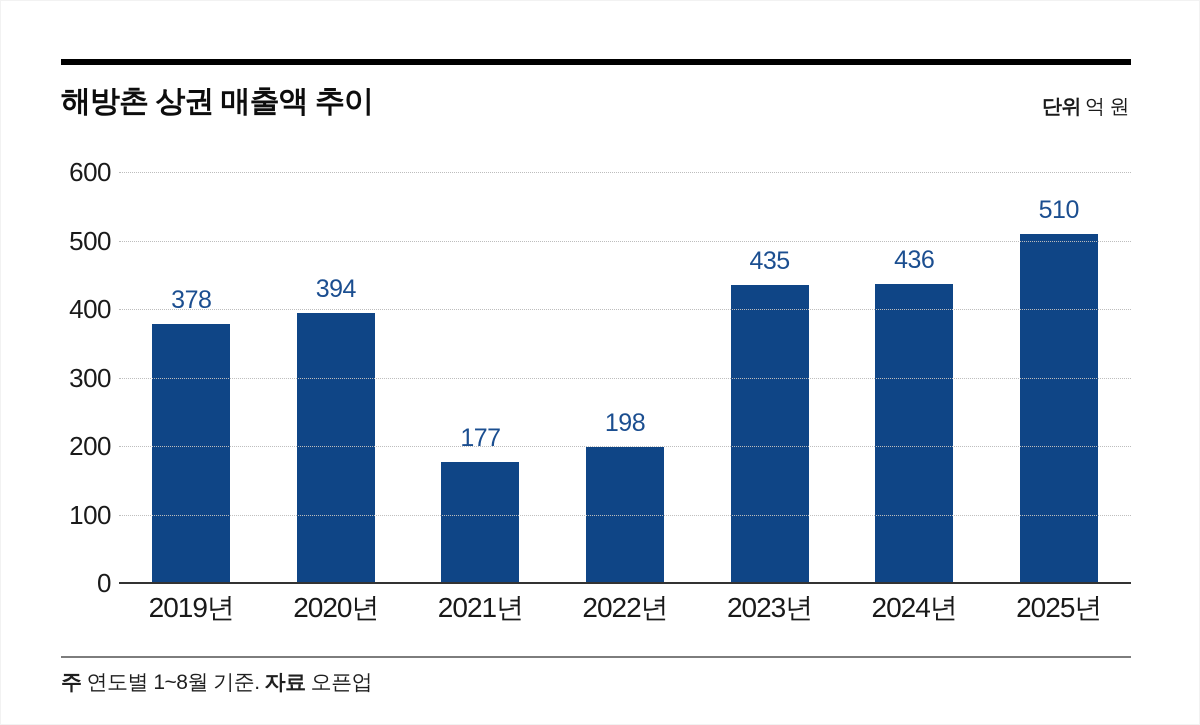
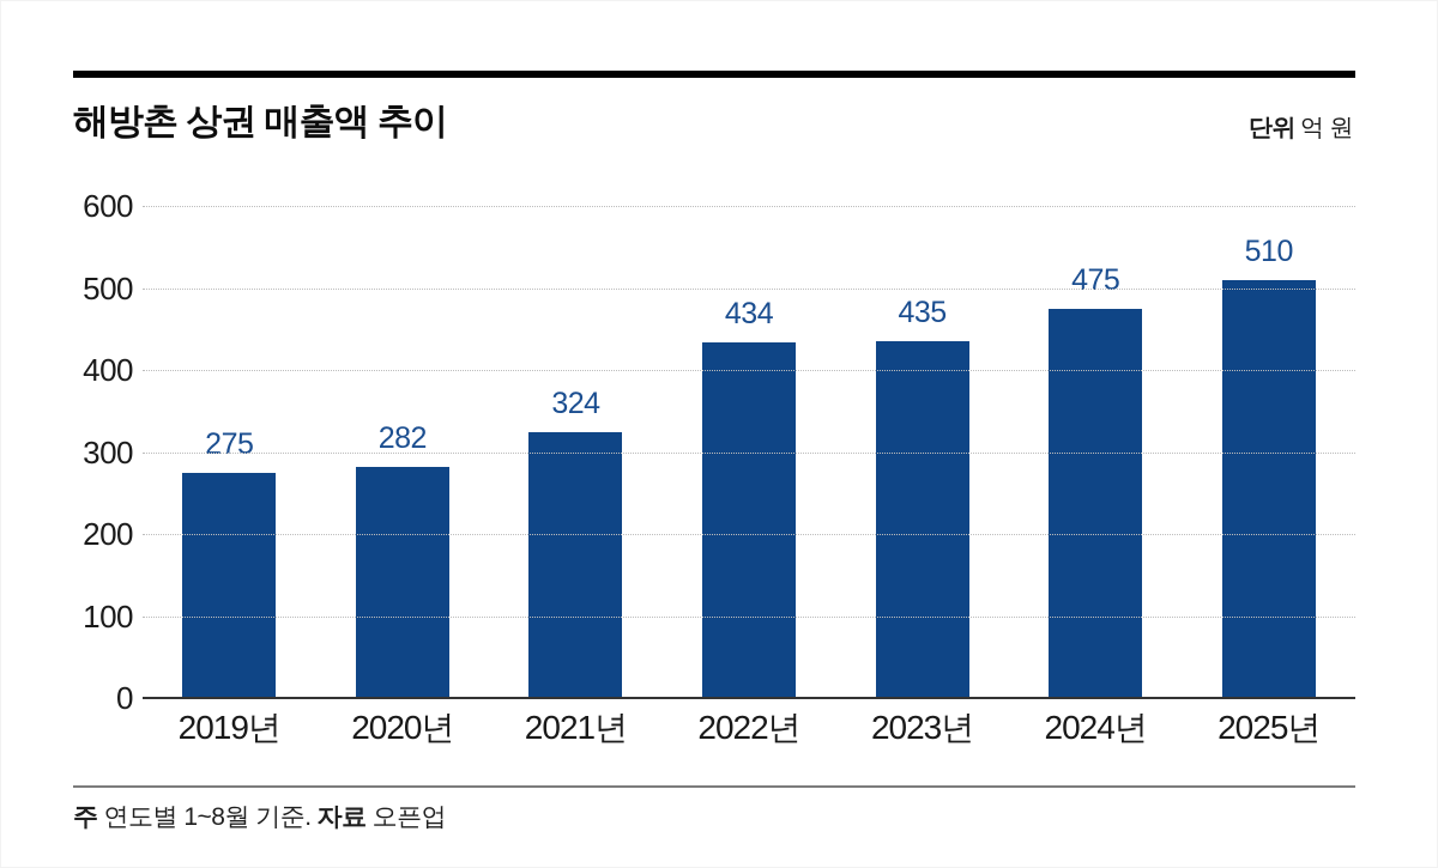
2019년: 378 -> 275
2020년: 394 -> 282
2021년: 177 -> 324
2022년: 198 -> 434
2024년: 436 -> 475
